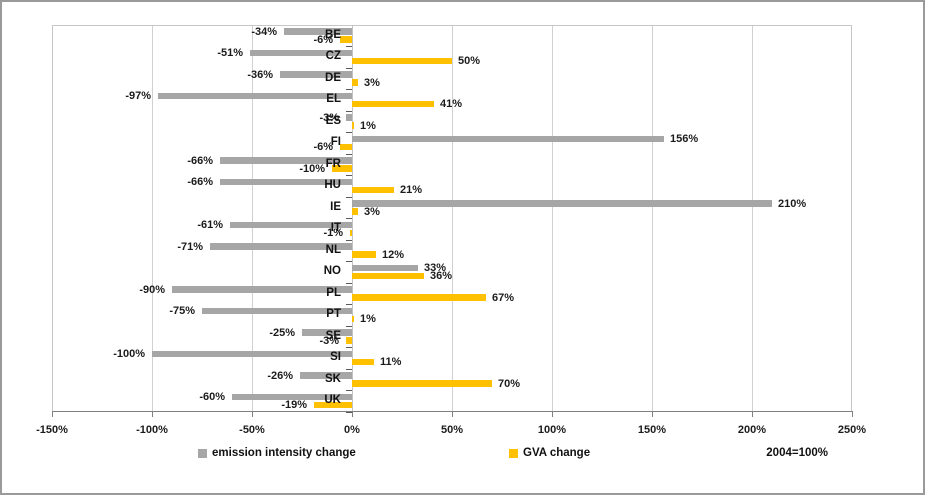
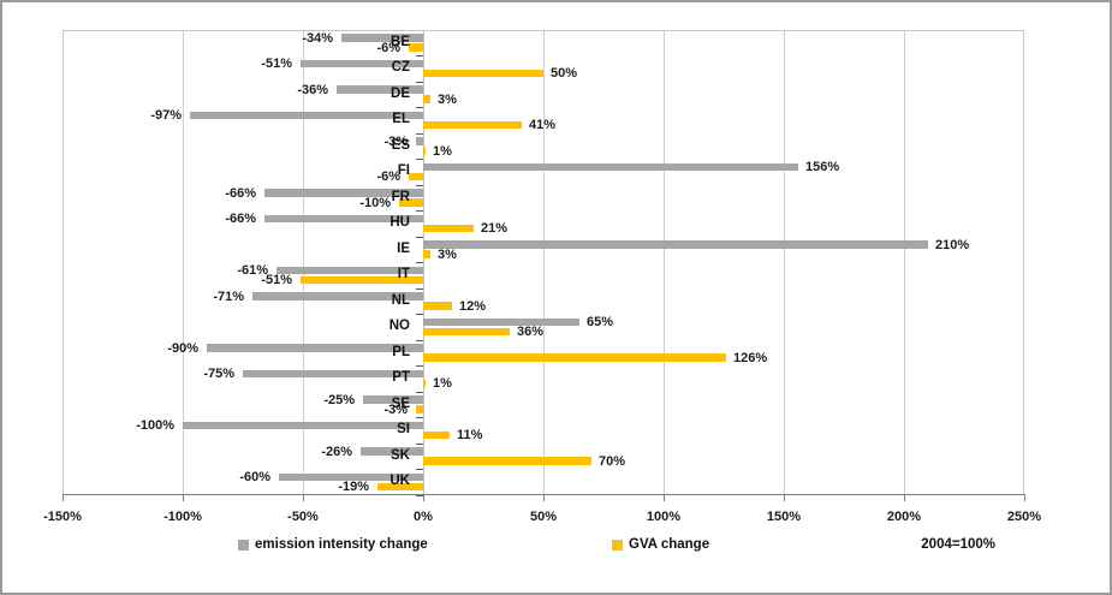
GVA change/IT: -1% -> -51%
emission intensity change/NO: 33% -> 65%
GVA change/PL: 67% -> 126%
